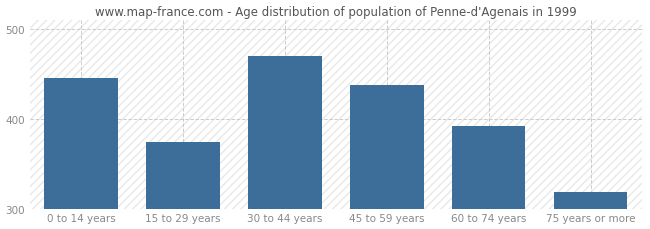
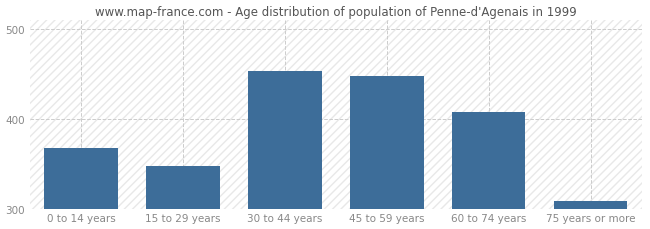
0 to 14 years: 446 -> 367
15 to 29 years: 374 -> 348
30 to 44 years: 470 -> 453
45 to 59 years: 438 -> 448
60 to 74 years: 392 -> 408
75 years or more: 318 -> 309
